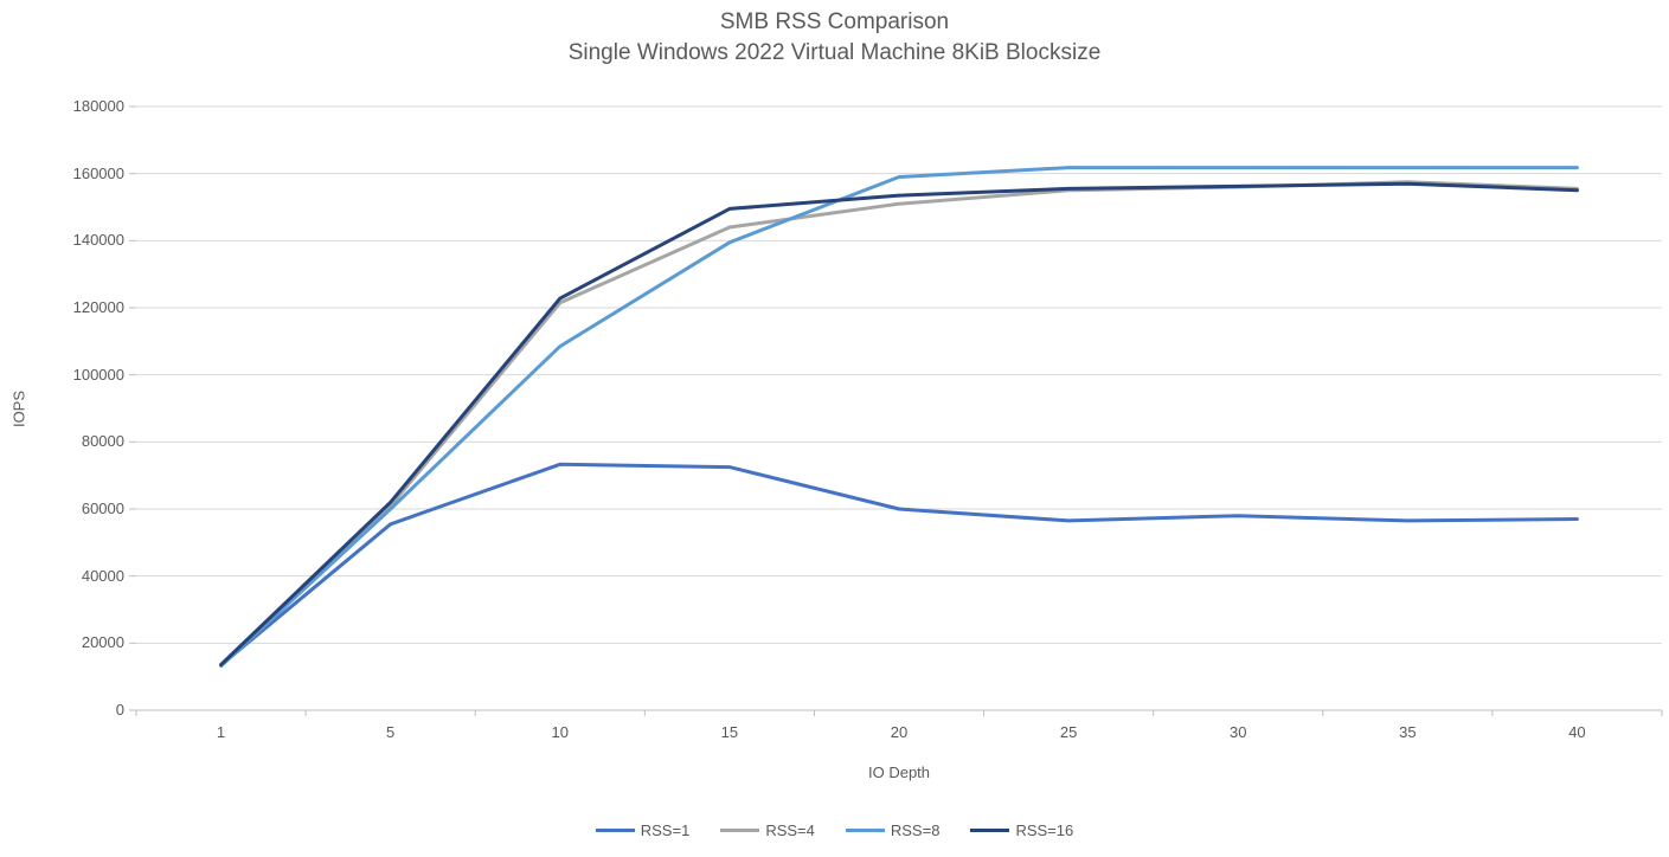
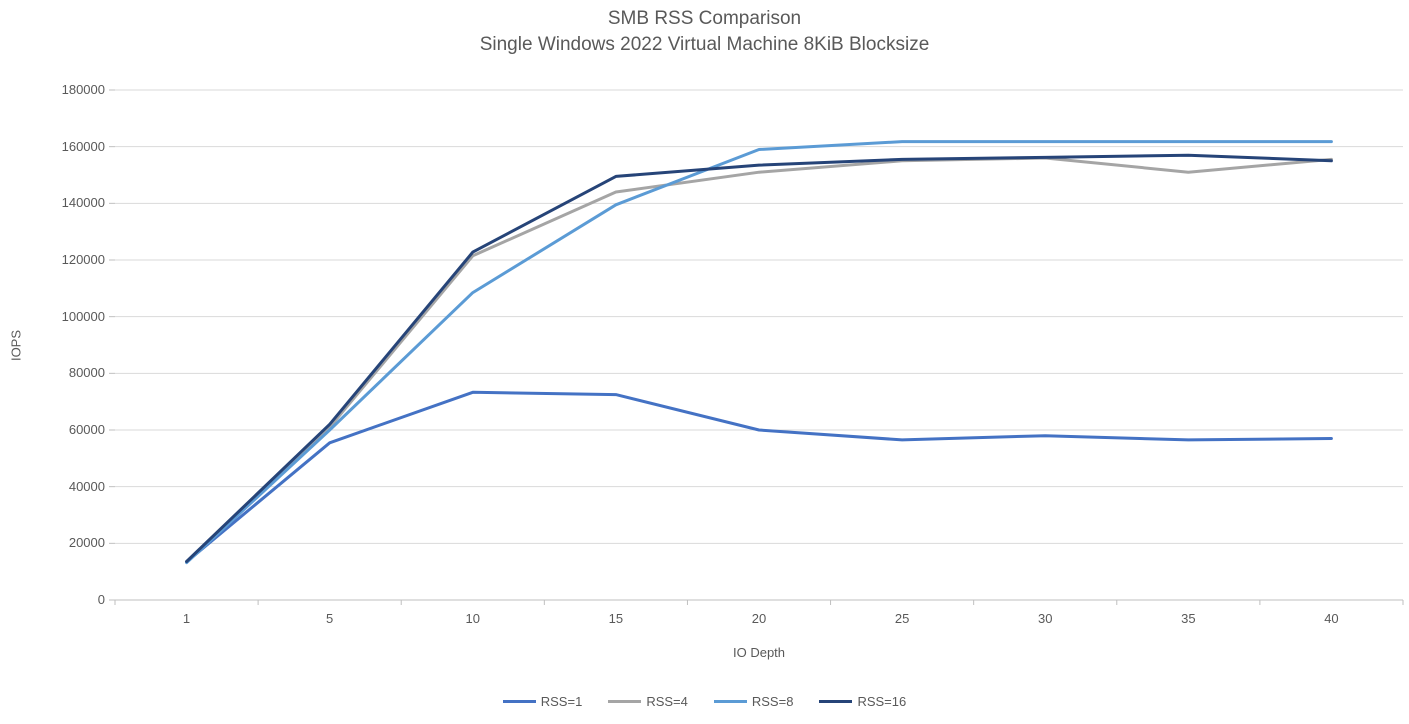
RSS=4/35: 158000 -> 151000
